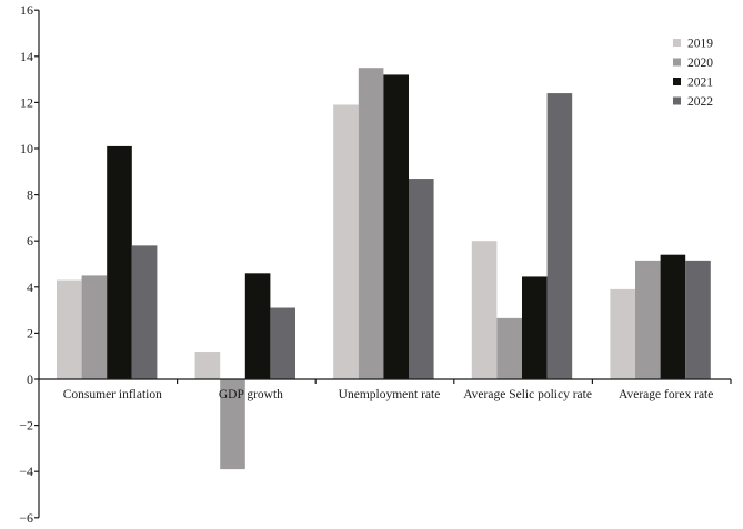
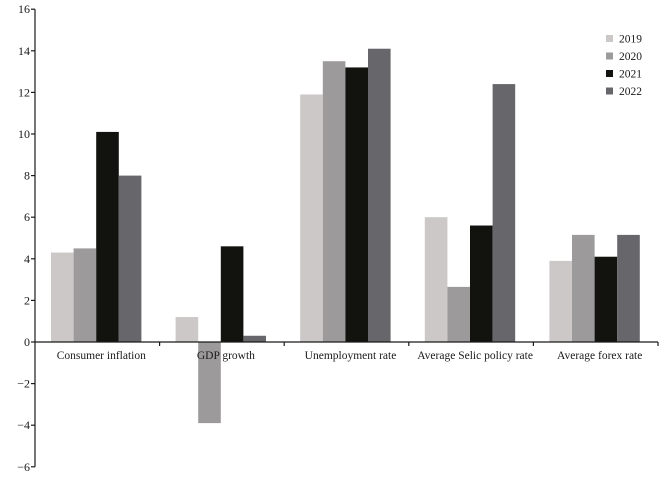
2022/Consumer inflation: 5.8 -> 8.0
2022/GDP growth: 3.1 -> 0.3
2022/Unemployment rate: 8.7 -> 14.1
2021/Average Selic policy rate: 4.5 -> 5.6
2021/Average forex rate: 5.4 -> 4.1
